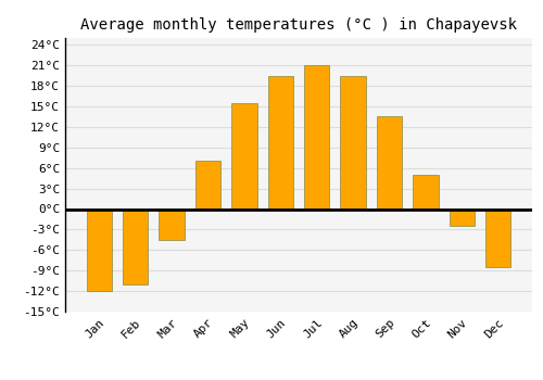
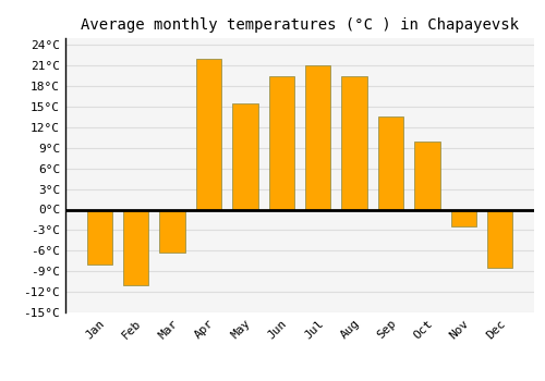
Jan: -12.0°C -> -8.0°C
Mar: -4.5°C -> -6.2°C
Apr: 7.0°C -> 22.0°C
Oct: 5.0°C -> 10.0°C
